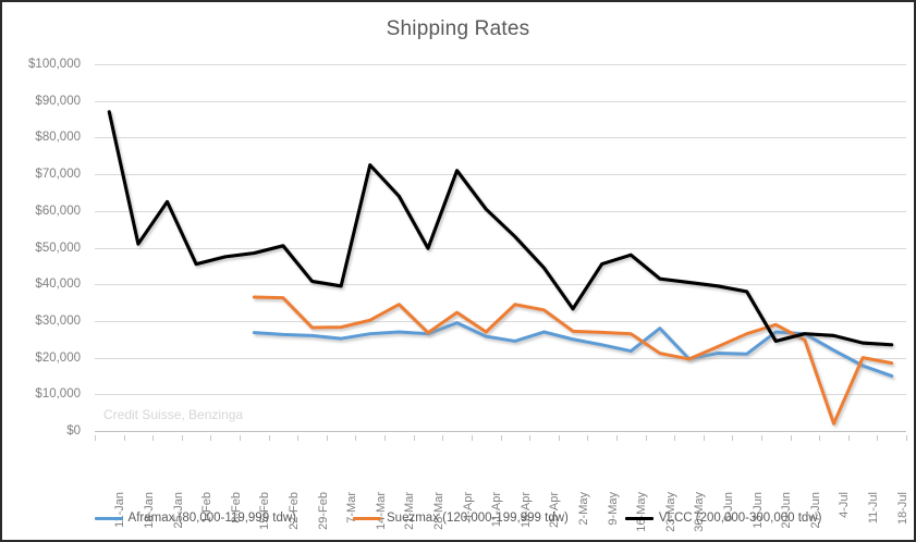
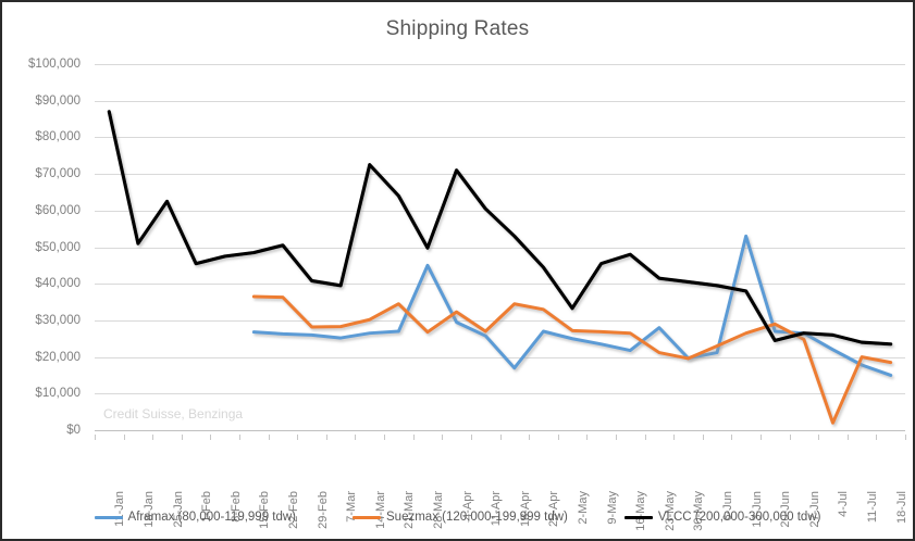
Aframax (80,000-119,999 tdw)/28-Mar: $26000 -> $45000
Aframax (80,000-119,999 tdw)/18-Apr: $24000 -> $17000
Aframax (80,000-119,999 tdw)/13-Jun: $21000 -> $53000
